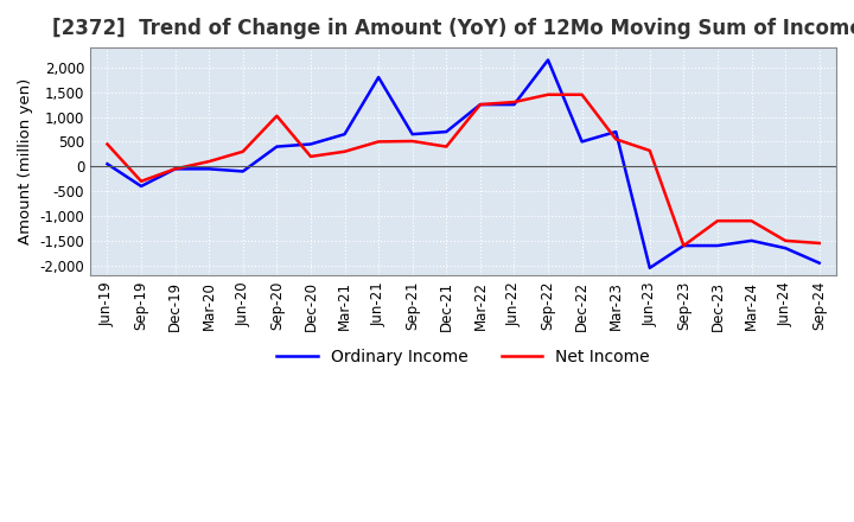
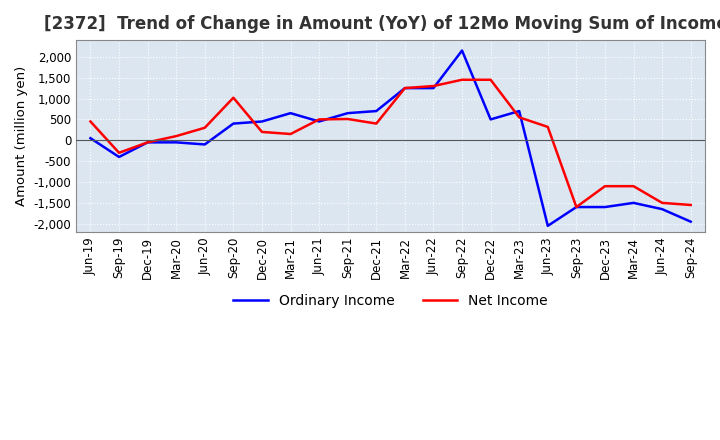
Net Income/Mar-21: 300 -> 150
Ordinary Income/Jun-21: 1,800 -> 450
